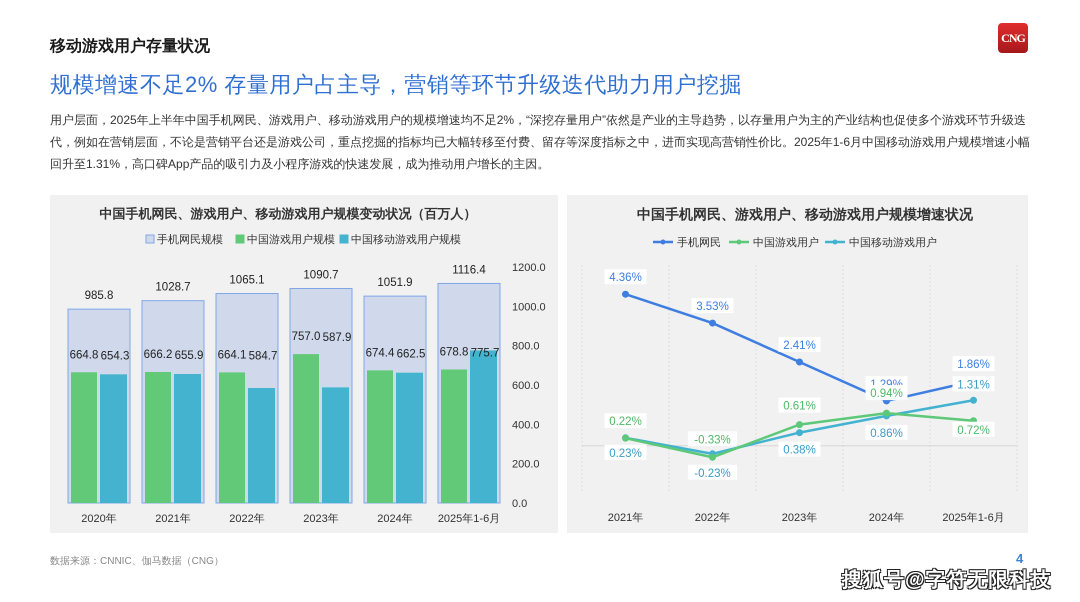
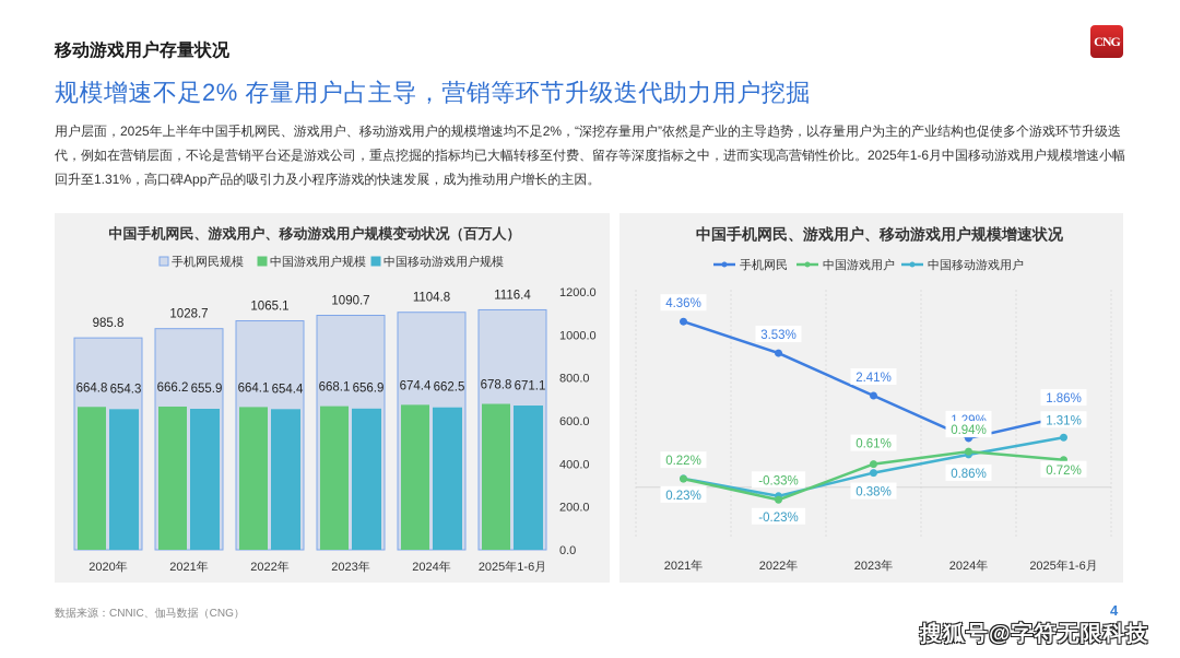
中国手机网民、游戏用户、移动游戏用户规模变动状况（百万人）/中国移动游戏用户规模/2022年: 584.7 -> 654.4
中国手机网民、游戏用户、移动游戏用户规模变动状况（百万人）/中国游戏用户规模/2023年: 757.0 -> 668.1
中国手机网民、游戏用户、移动游戏用户规模变动状况（百万人）/中国移动游戏用户规模/2023年: 587.9 -> 656.9
中国手机网民、游戏用户、移动游戏用户规模变动状况（百万人）/手机网民规模/2024年: 1051.9 -> 1104.8
中国手机网民、游戏用户、移动游戏用户规模变动状况（百万人）/中国移动游戏用户规模/2025年1-6月: 775.7 -> 671.1
